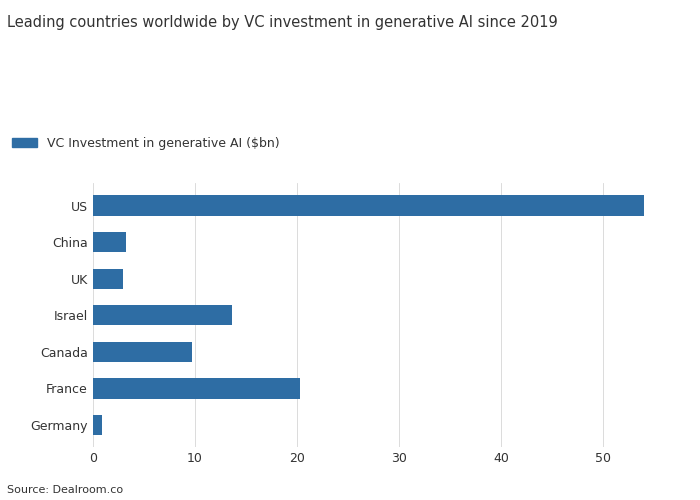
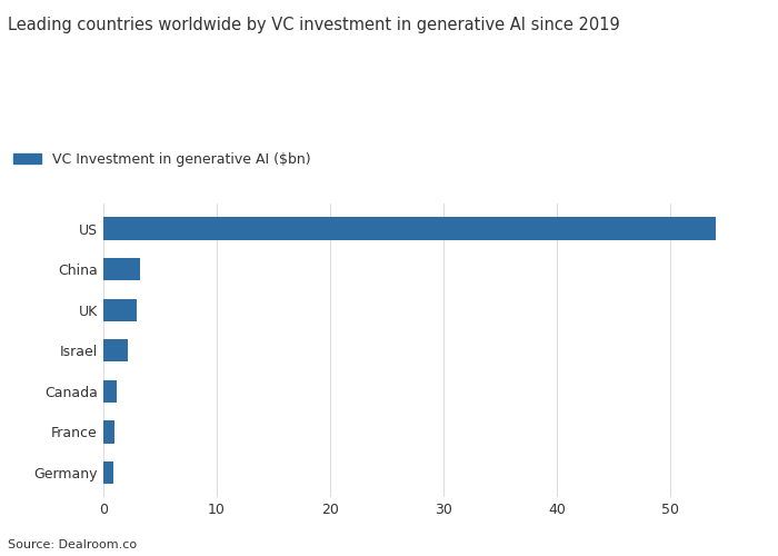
Israel: 13.6 -> 2.2
Canada: 9.7 -> 1.2
France: 20.3 -> 1.0
